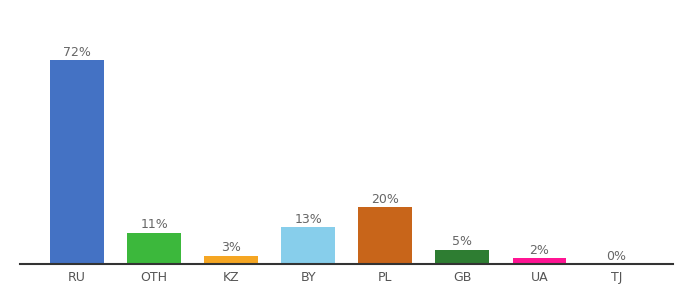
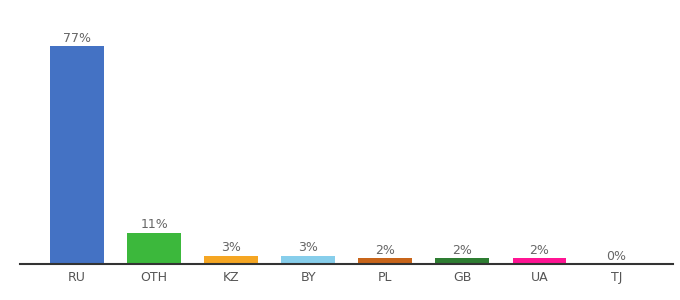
RU: 72% -> 77%
BY: 13% -> 3%
PL: 20% -> 2%
GB: 5% -> 2%
